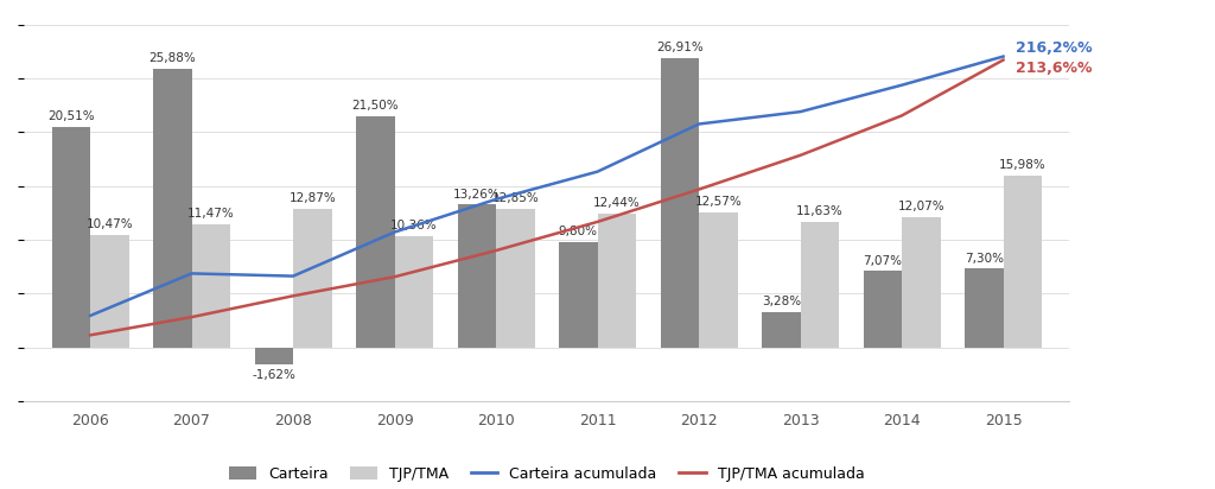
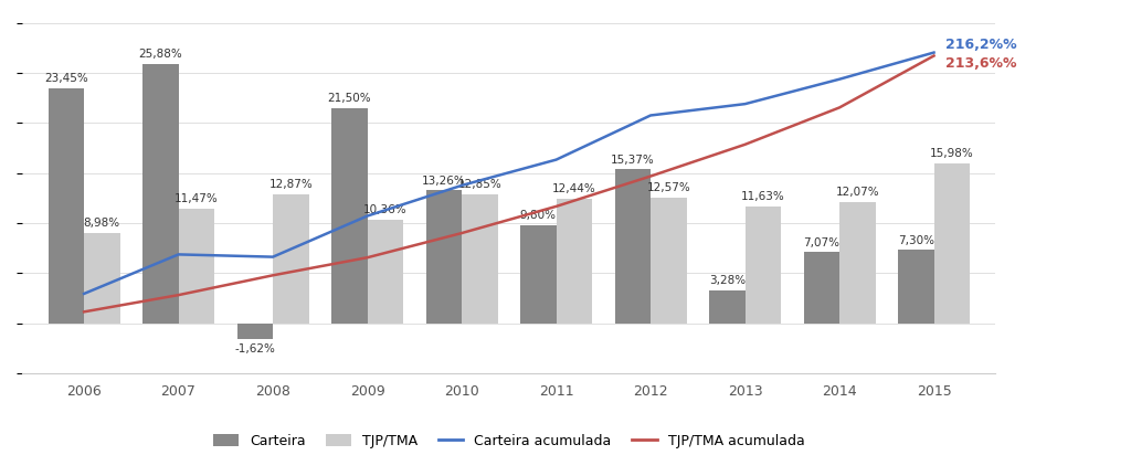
Carteira/2006: 20,51% -> 23,45%
TJP/TMA/2006: 10,47% -> 8,98%
Carteira/2012: 26,91% -> 15,37%
